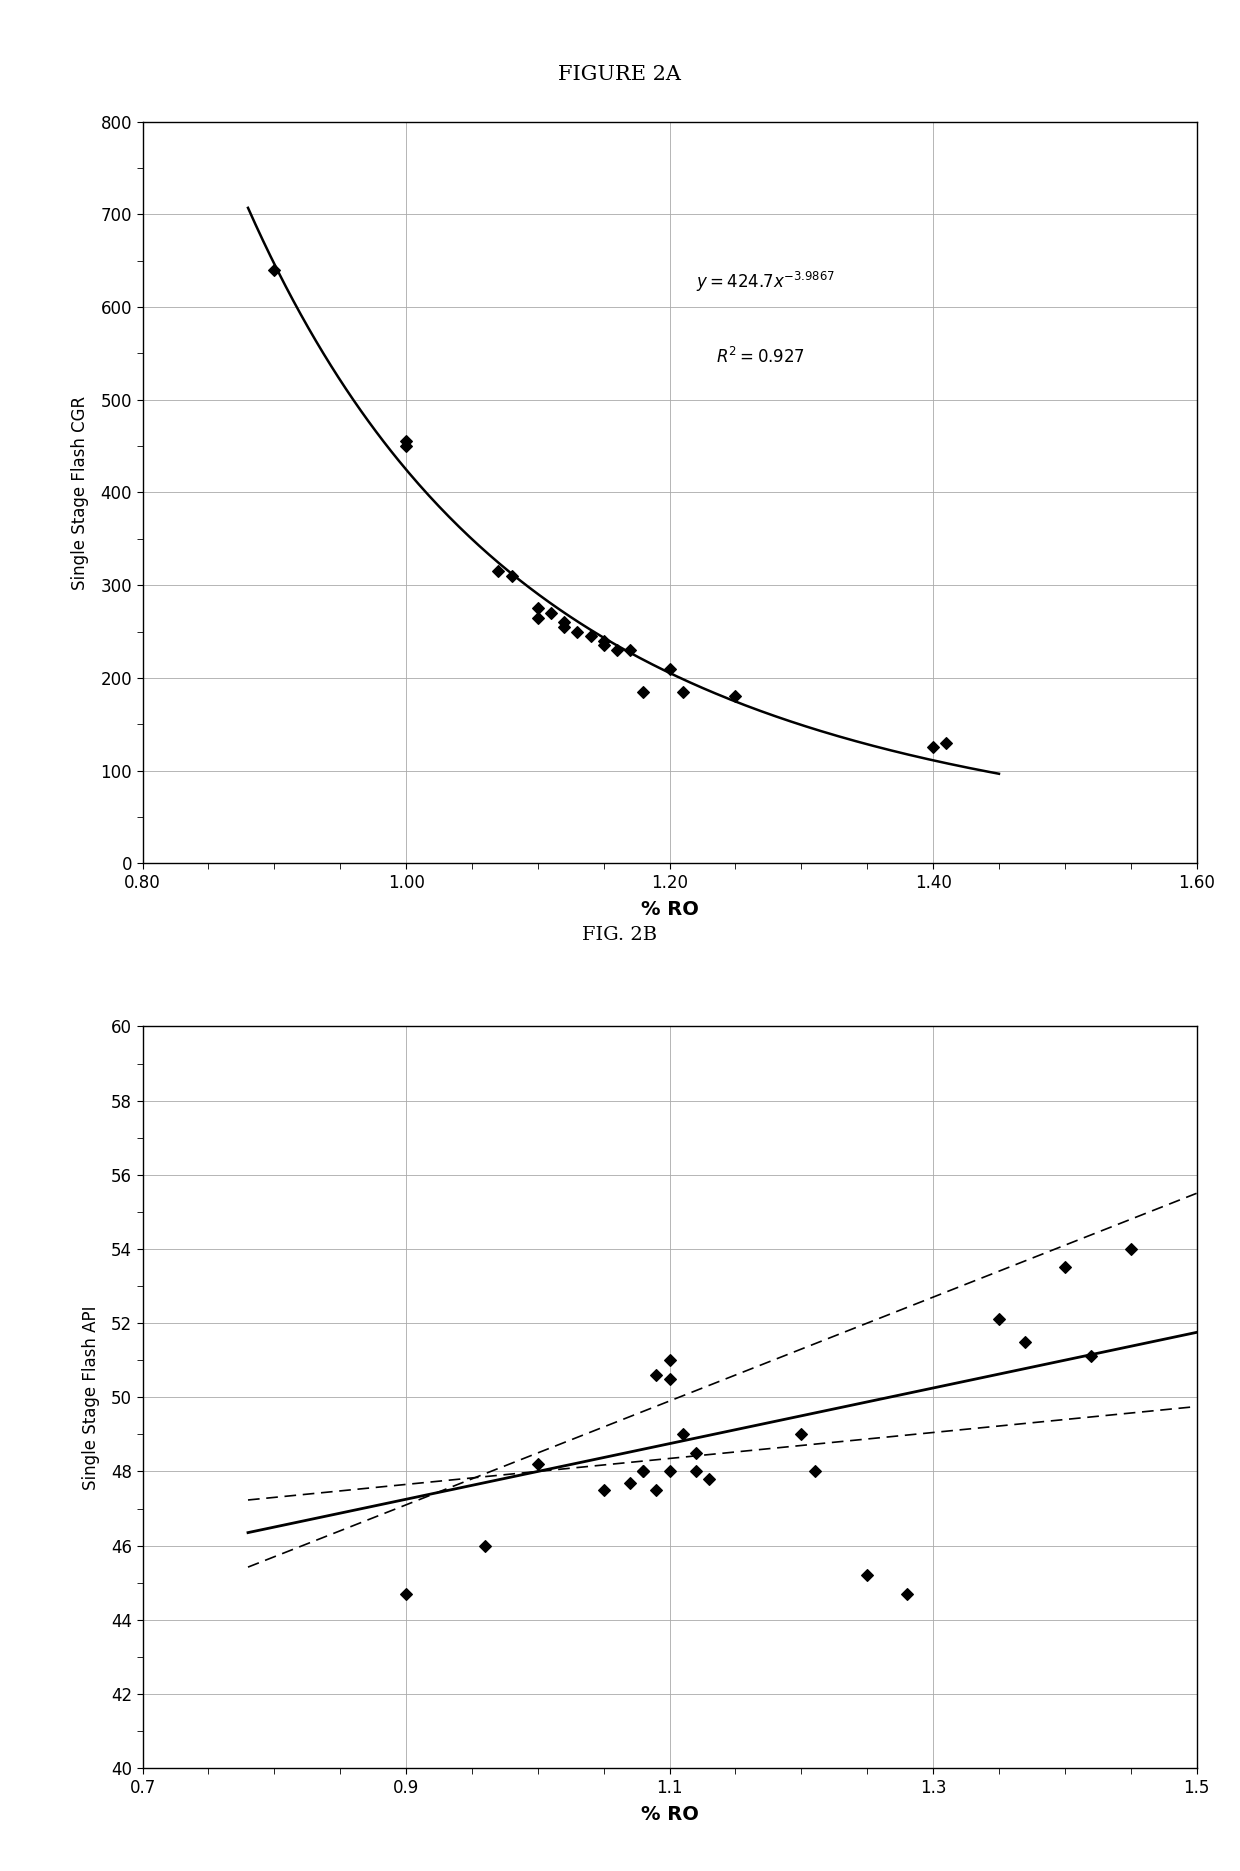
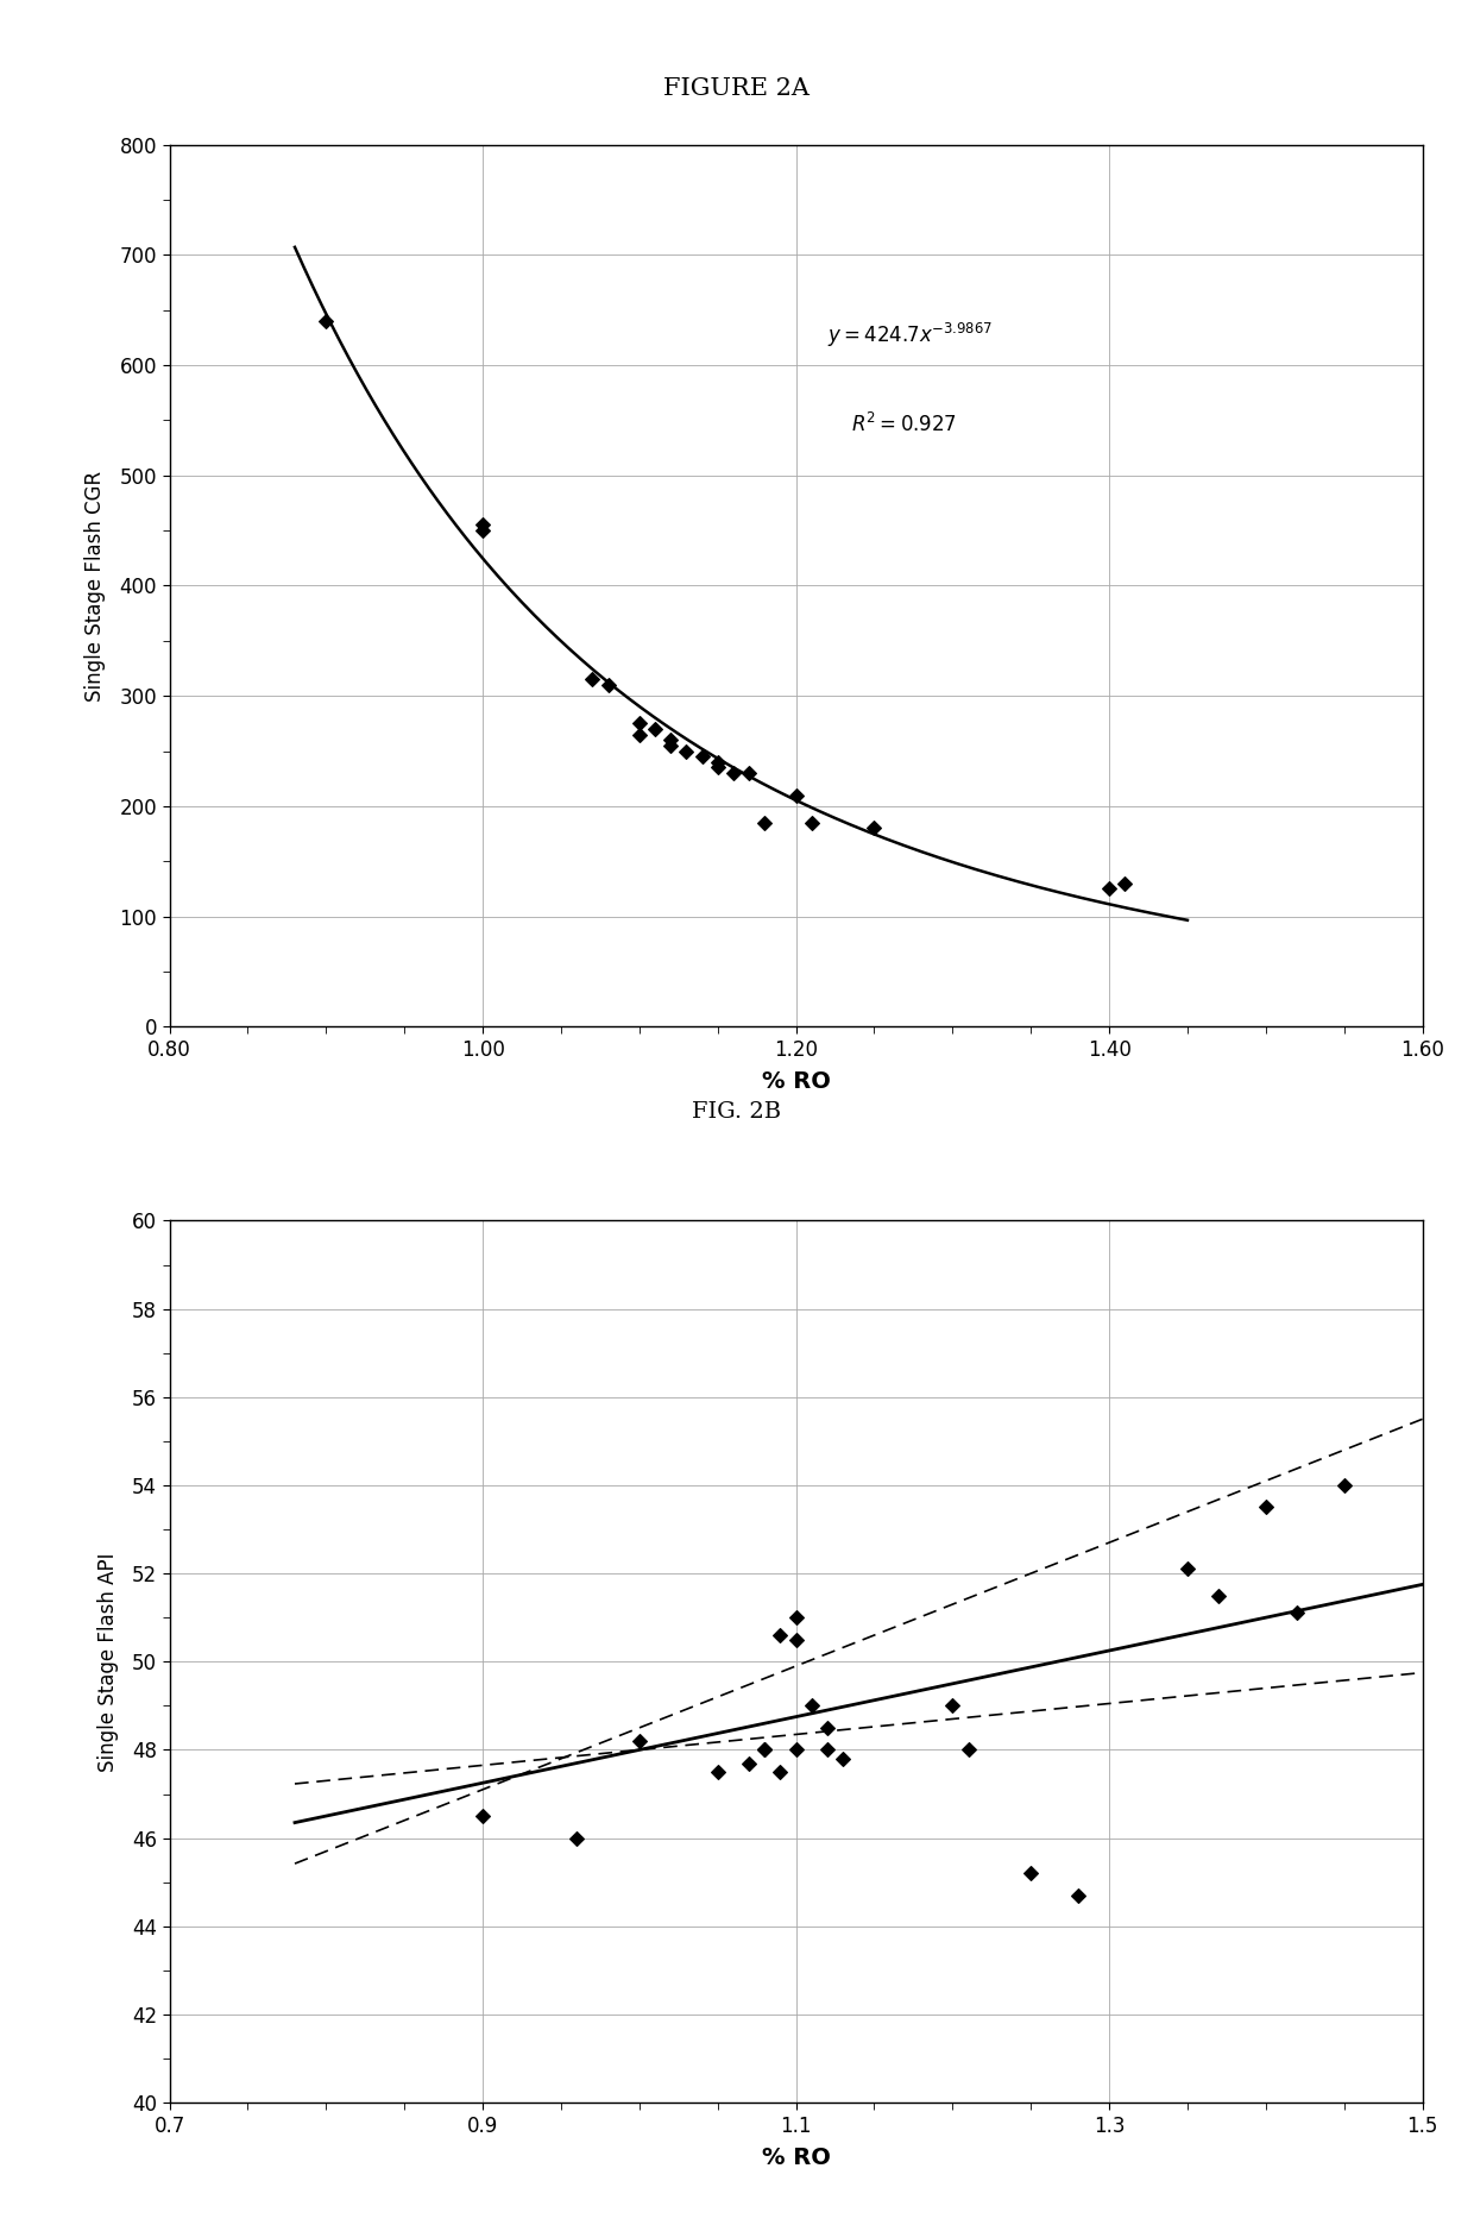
0.9: 44.7 -> 46.5
